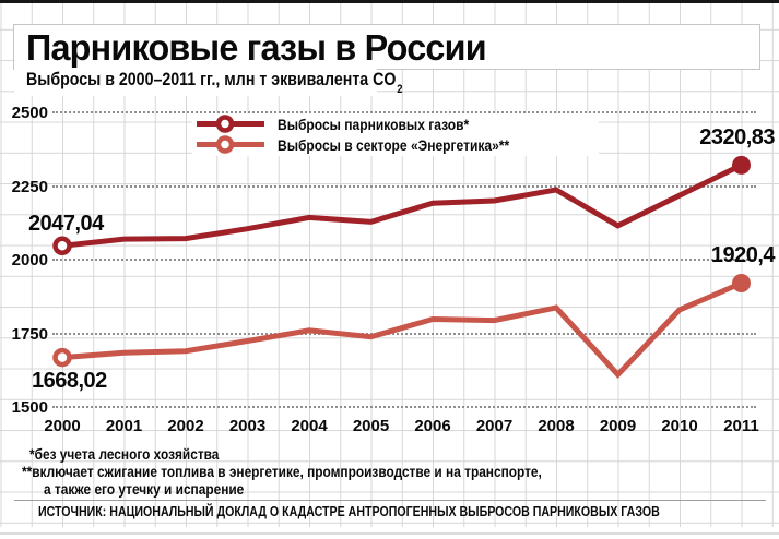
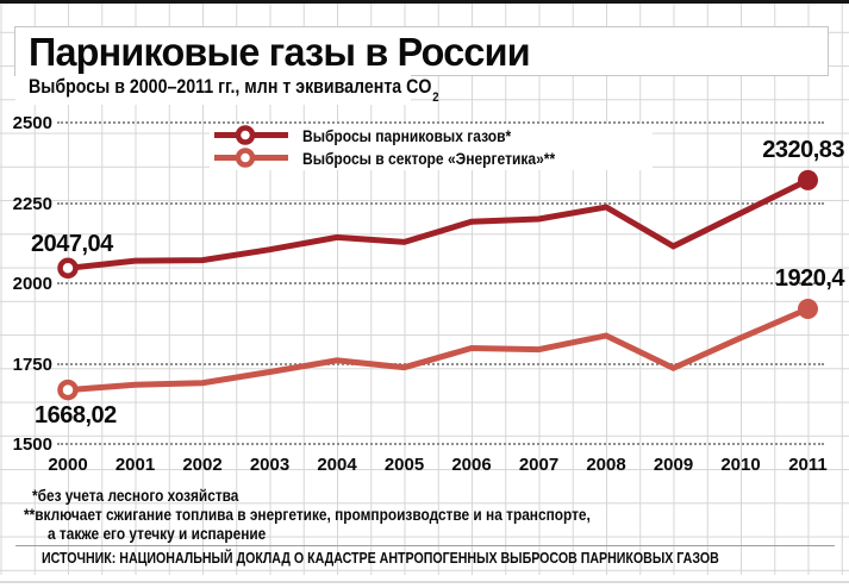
Выбросы в секторе «Энергетика»**/2009: 1610 -> 1740
